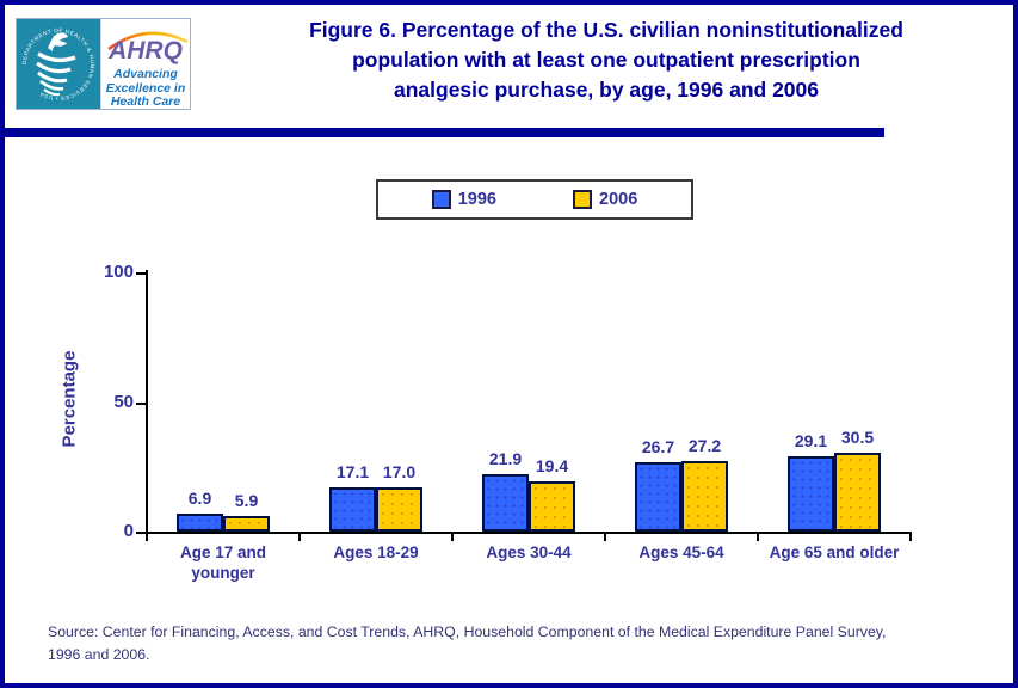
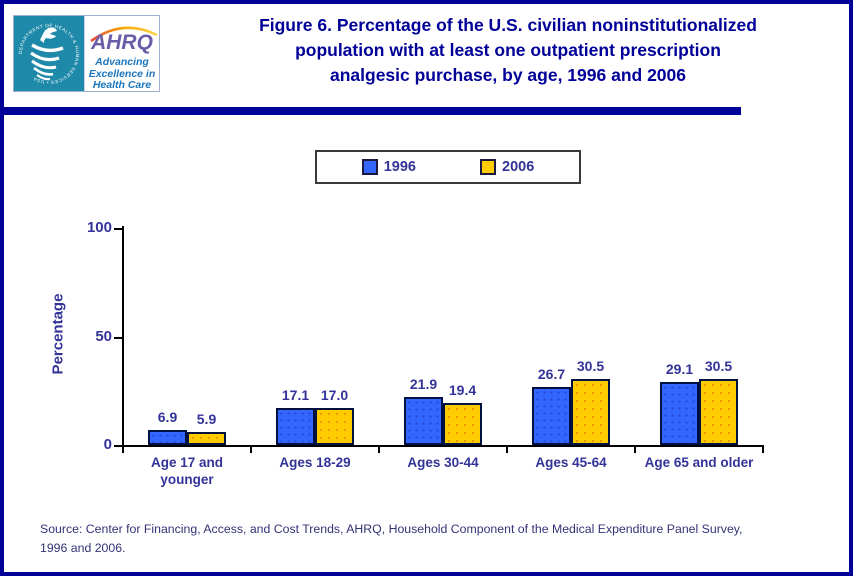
2006/Ages 45-64: 27.2 -> 30.5
